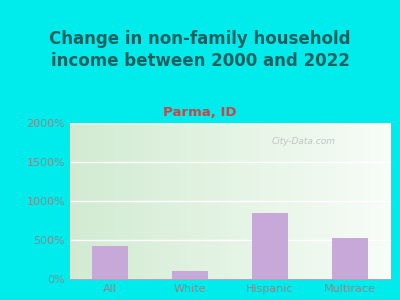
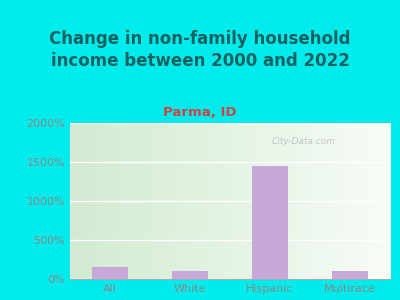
All: 420% -> 150%
Hispanic: 840% -> 1450%
Multirace: 520% -> 100%
